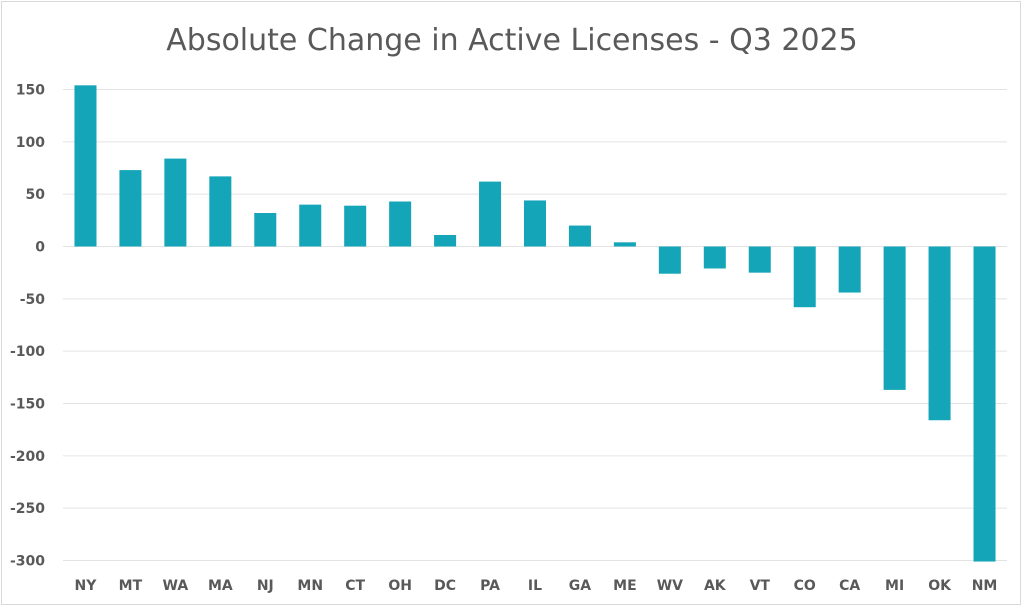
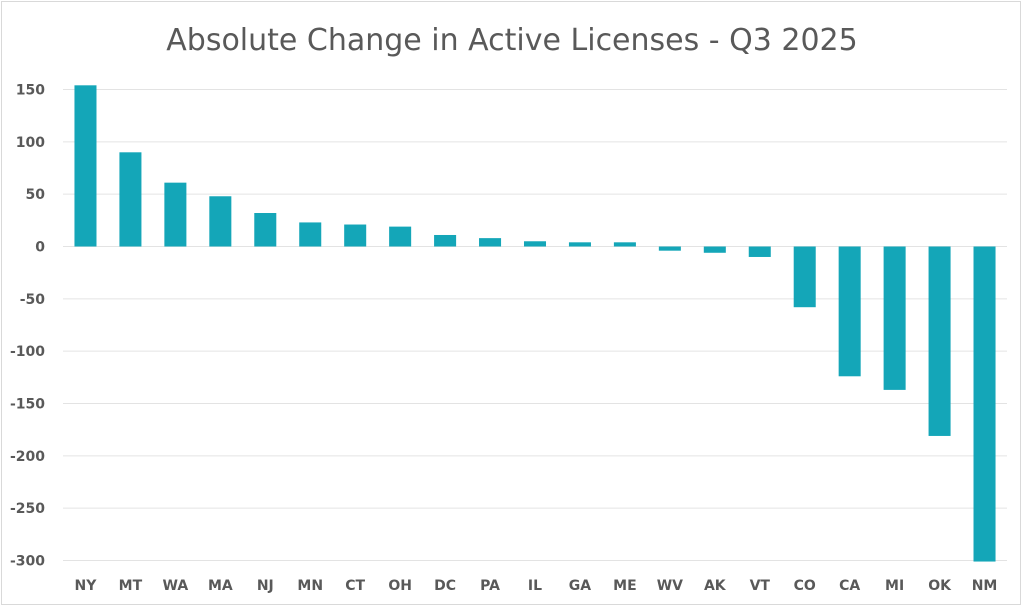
MT: 73 -> 90
WA: 84 -> 61
MA: 67 -> 48
MN: 40 -> 23
CT: 39 -> 21
OH: 43 -> 19
PA: 62 -> 8
IL: 44 -> 5
GA: 20 -> 4
WV: -26 -> -4
AK: -21 -> -6
VT: -25 -> -10
CA: -44 -> -124
OK: -166 -> -181
